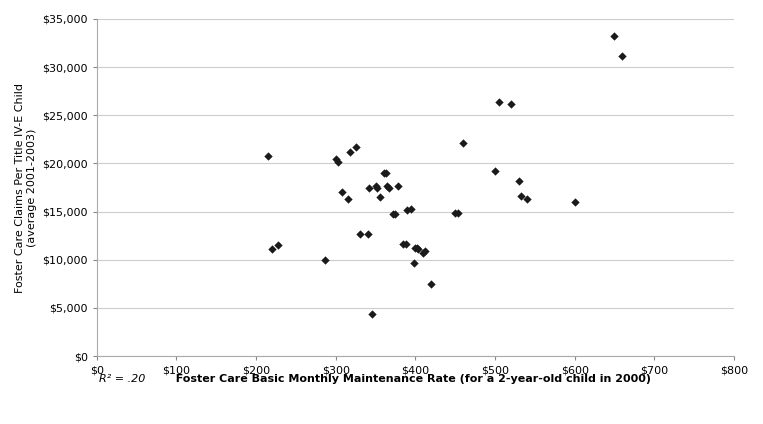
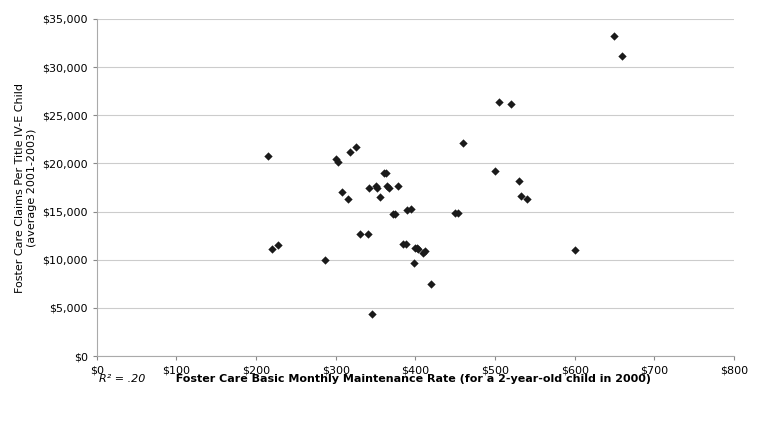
$600: $16,000 -> $11,000
